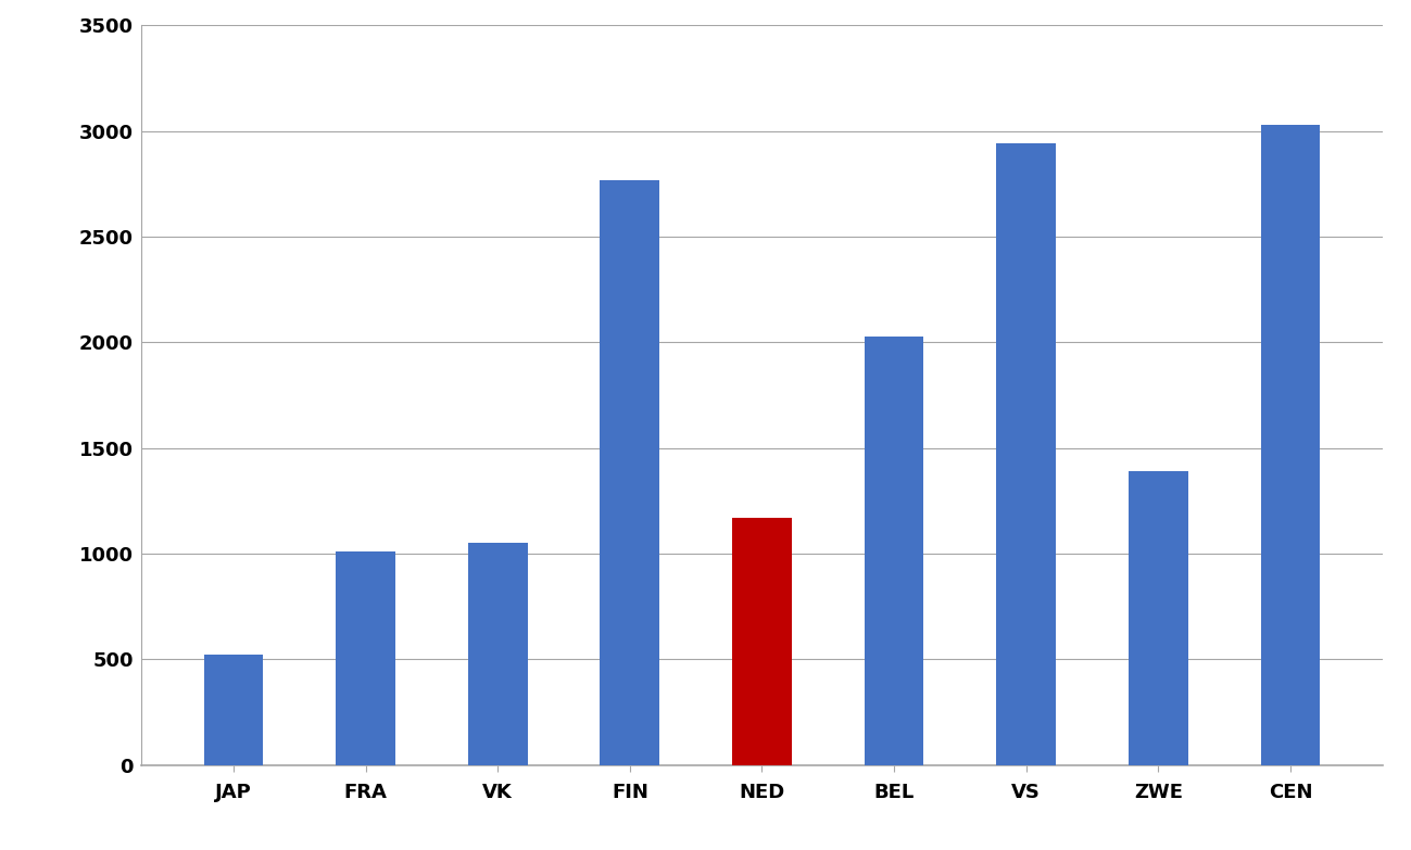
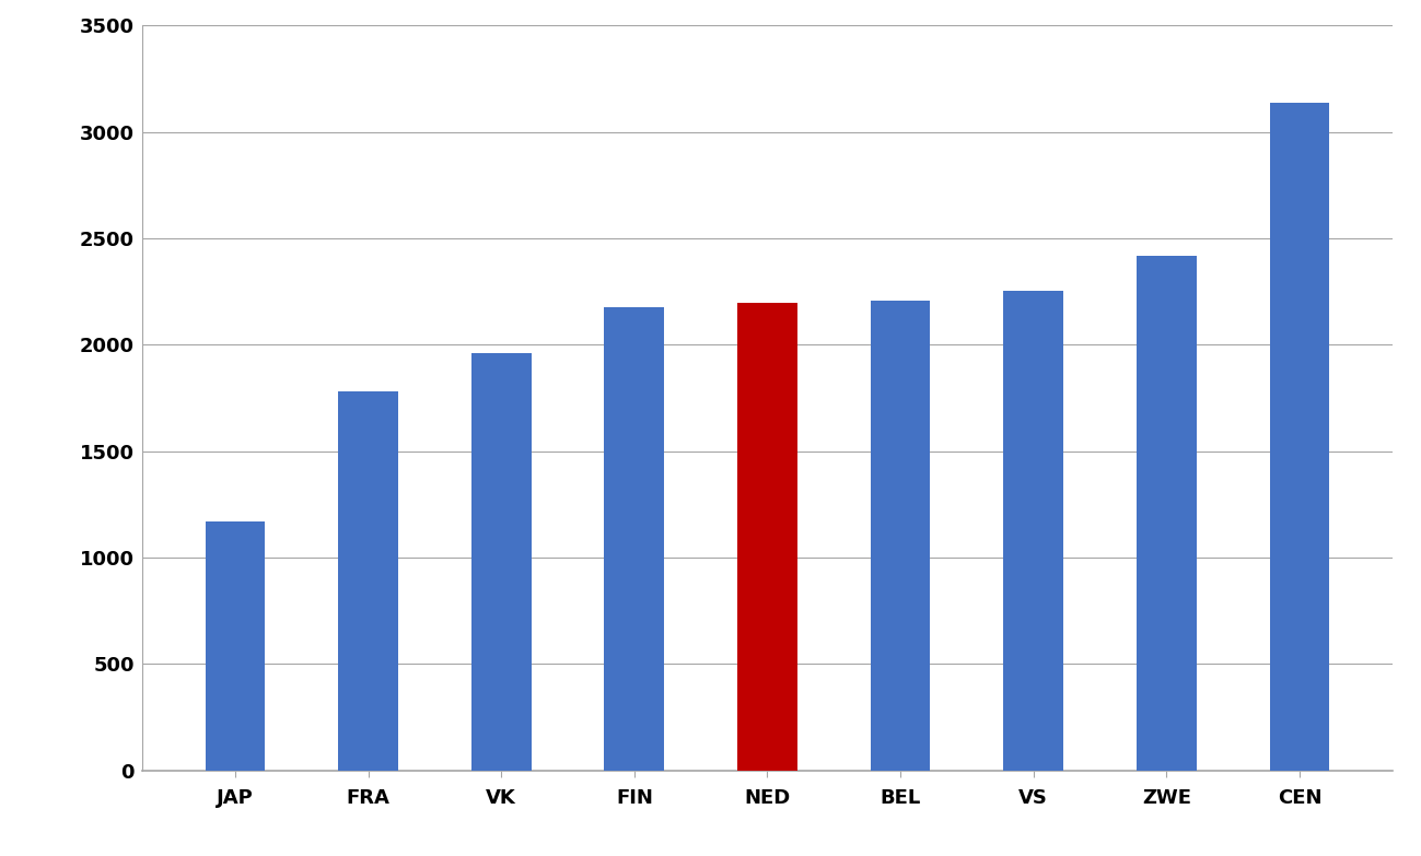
JAP: 520 -> 1170
FRA: 1010 -> 1780
VK: 1050 -> 1960
FIN: 2770 -> 2180
NED: 1170 -> 2200
BEL: 2030 -> 2210
VS: 2940 -> 2260
ZWE: 1390 -> 2420
CEN: 3030 -> 3140
